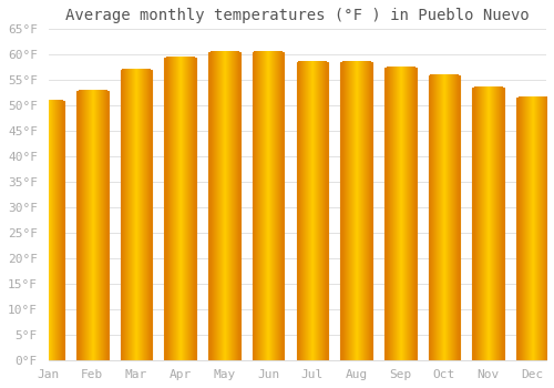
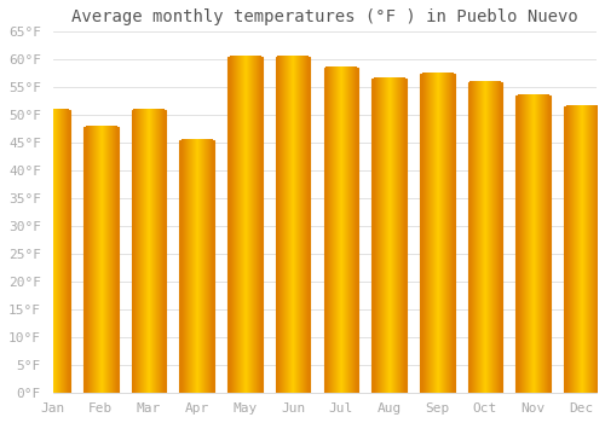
Feb: 53.0°F -> 48.0°F
Mar: 57.0°F -> 51.0°F
Apr: 59.5°F -> 45.5°F
Aug: 58.5°F -> 56.5°F
